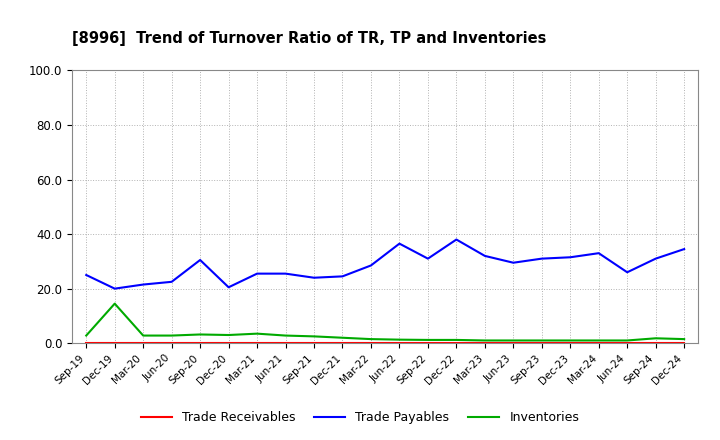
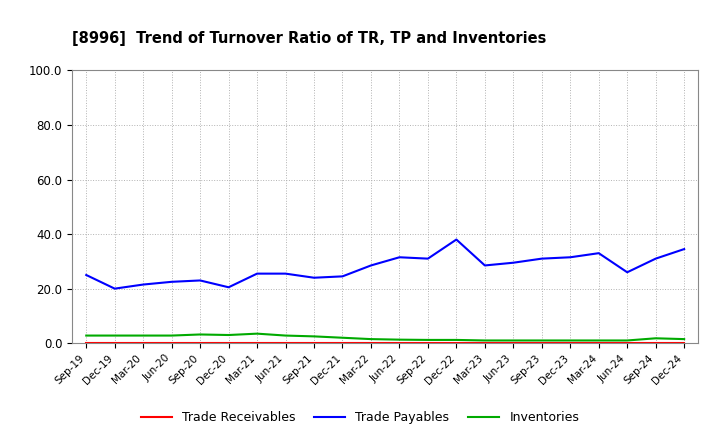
Inventories/Dec-19: 14.5 -> 2.8
Trade Payables/Sep-20: 30.5 -> 23.0
Trade Payables/Jun-22: 36.5 -> 31.5
Trade Payables/Mar-23: 32.0 -> 28.5
